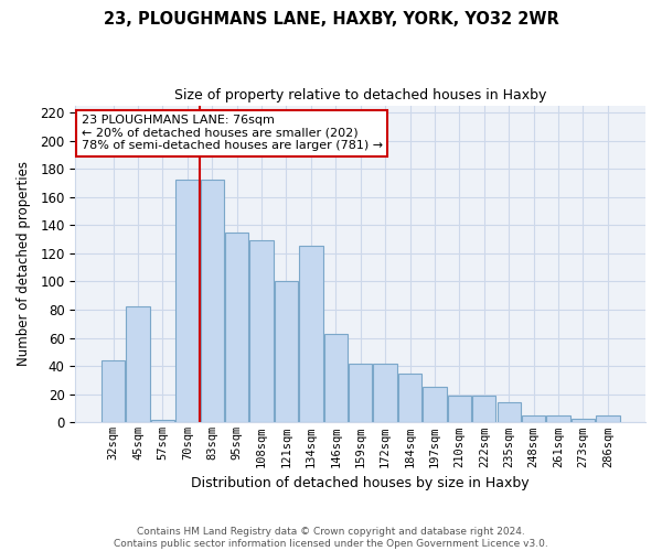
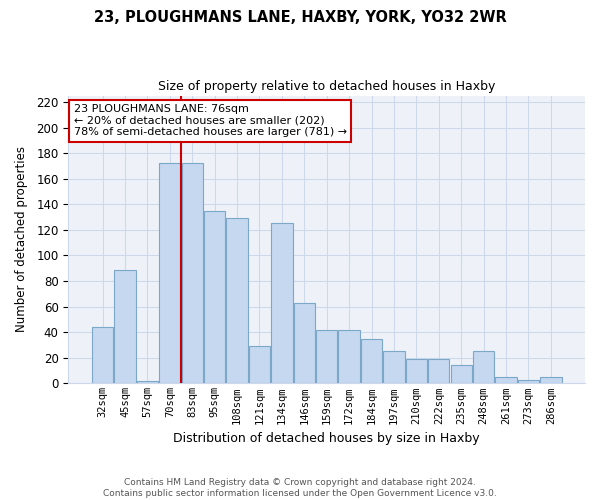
45sqm: 82 -> 89
121sqm: 100 -> 29
248sqm: 5 -> 25
